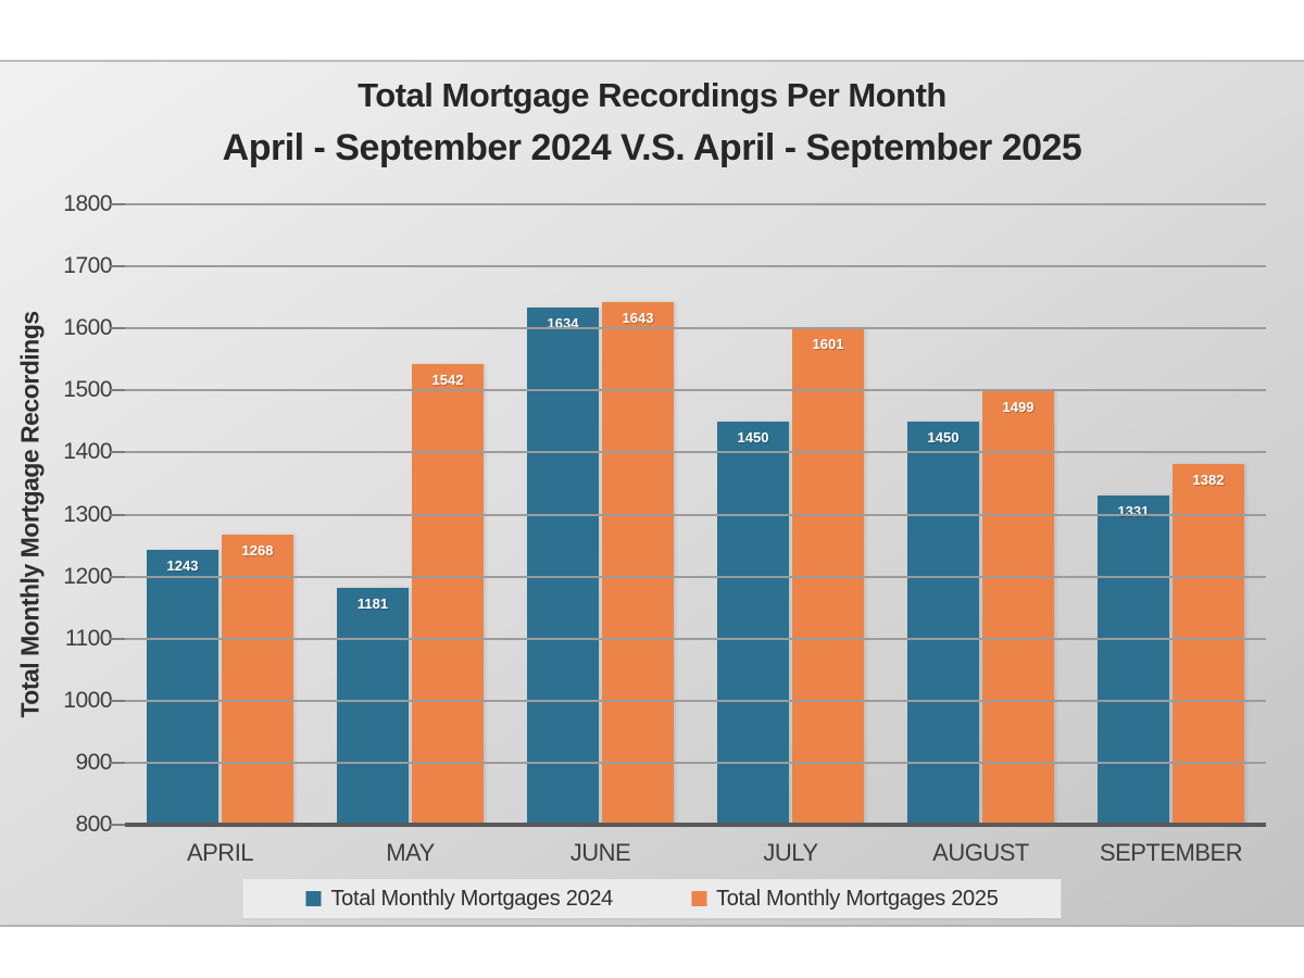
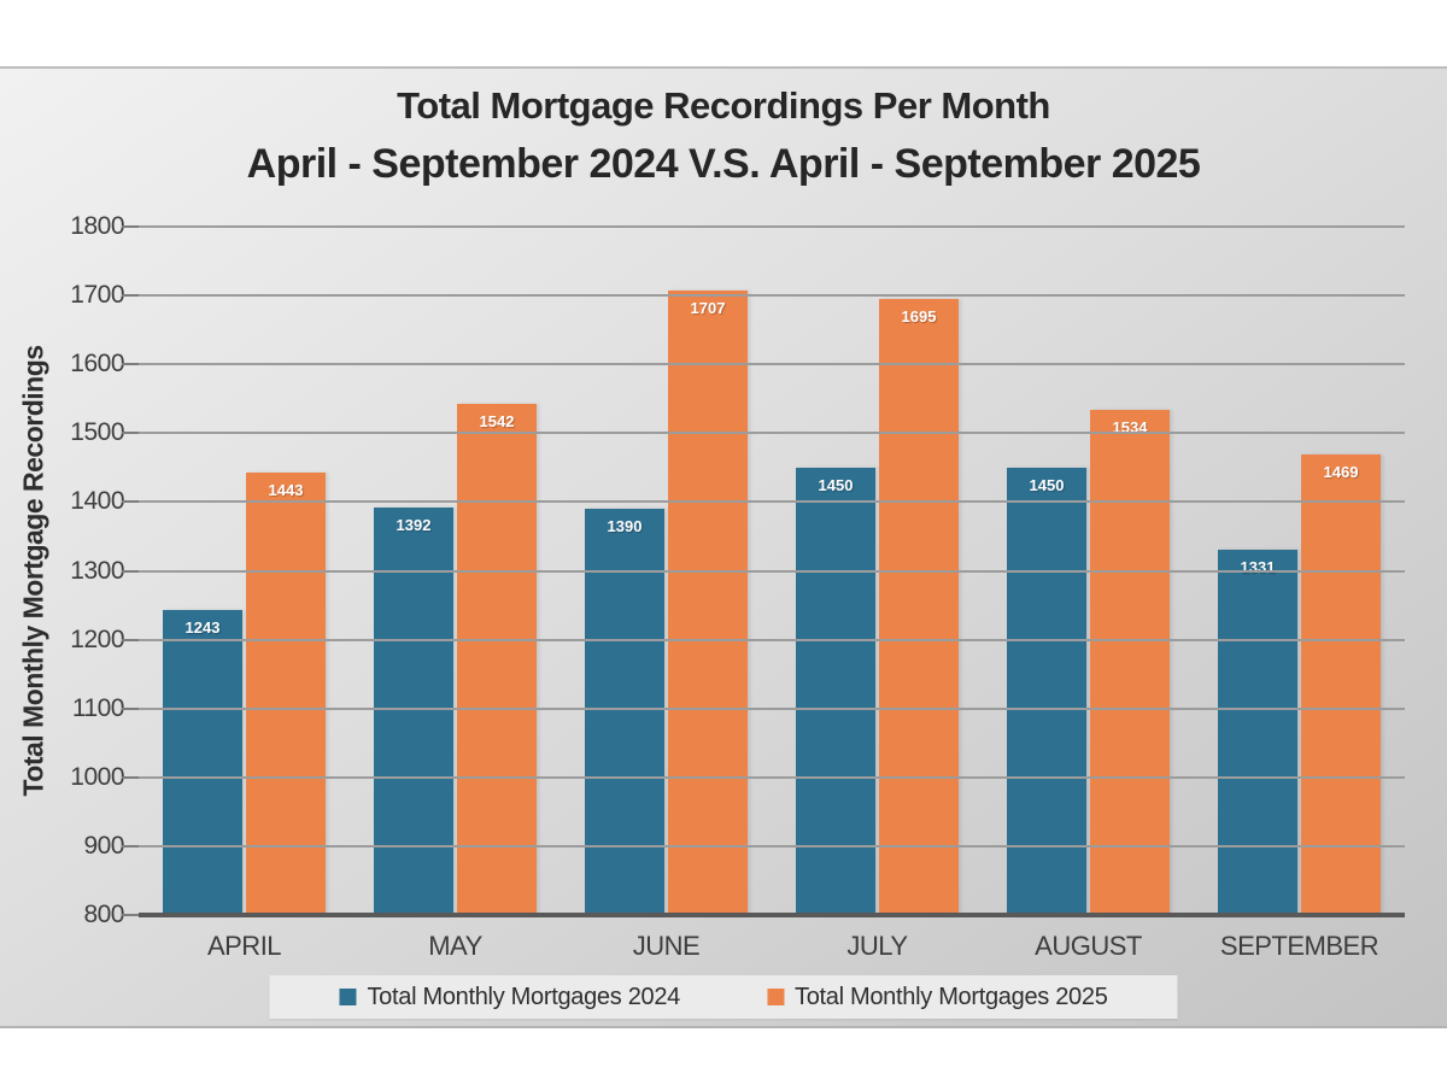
Total Monthly Mortgages 2025/APRIL: 1268 -> 1443
Total Monthly Mortgages 2024/MAY: 1181 -> 1392
Total Monthly Mortgages 2024/JUNE: 1634 -> 1390
Total Monthly Mortgages 2025/JUNE: 1643 -> 1707
Total Monthly Mortgages 2025/JULY: 1601 -> 1695
Total Monthly Mortgages 2025/AUGUST: 1499 -> 1534
Total Monthly Mortgages 2025/SEPTEMBER: 1382 -> 1469
